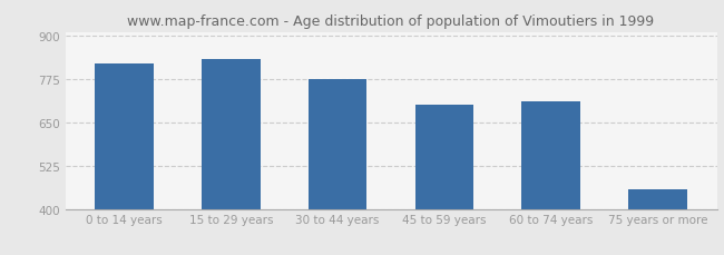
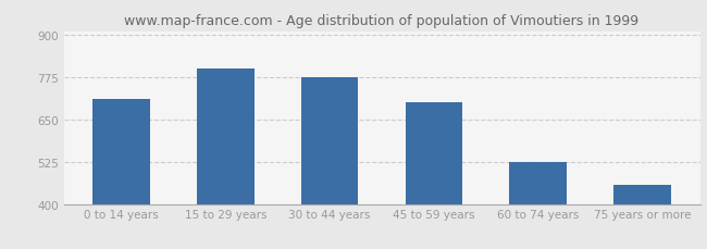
0 to 14 years: 820 -> 710
15 to 29 years: 833 -> 800
60 to 74 years: 710 -> 525
